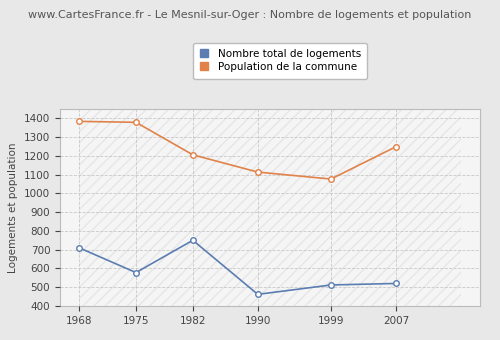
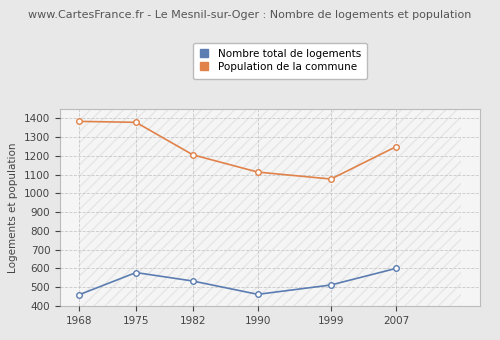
Nombre total de logements/1968: 710 -> 460
Nombre total de logements/1982: 750 -> 530
Nombre total de logements/2007: 520 -> 600
